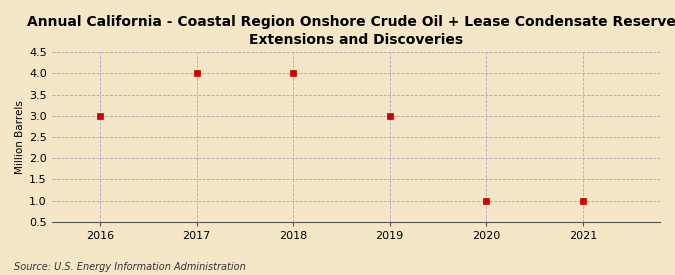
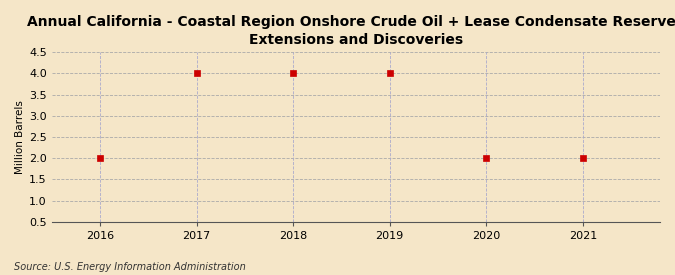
2016: 3 -> 2
2019: 3 -> 4
2020: 1 -> 2
2021: 1 -> 2
